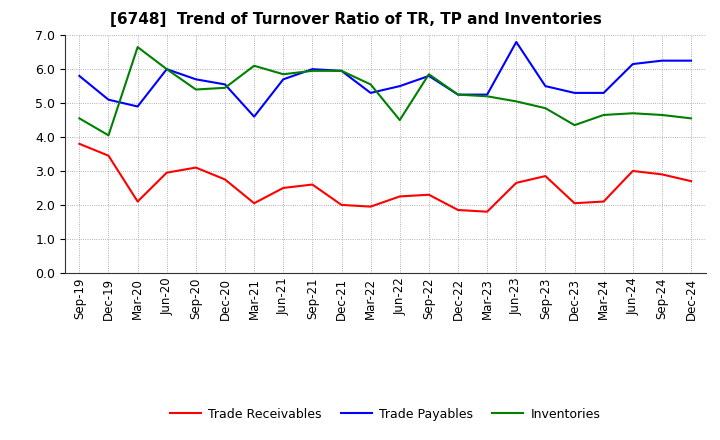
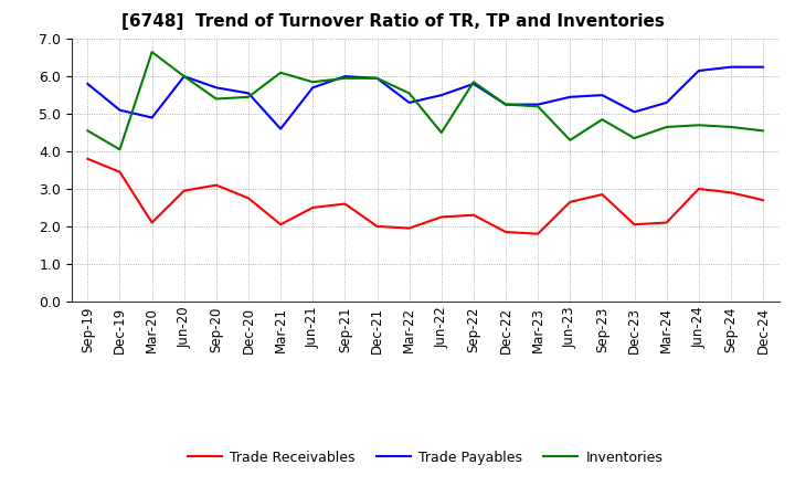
Trade Payables/Jun-23: 6.80 -> 5.45
Inventories/Jun-23: 5.05 -> 4.30
Trade Payables/Dec-23: 5.30 -> 5.05
